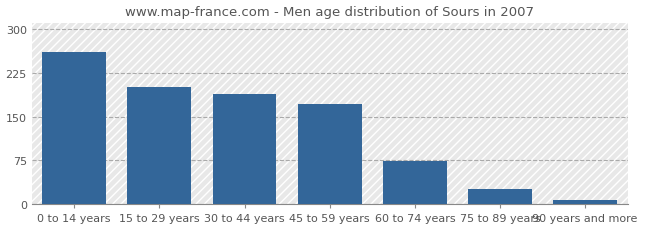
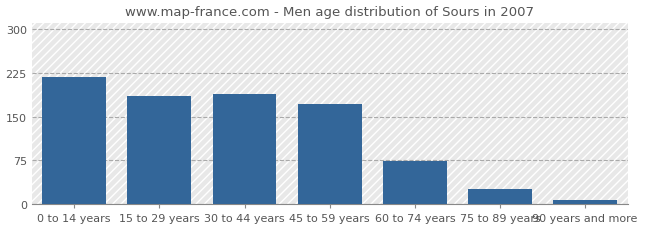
0 to 14 years: 260 -> 218
15 to 29 years: 200 -> 185
